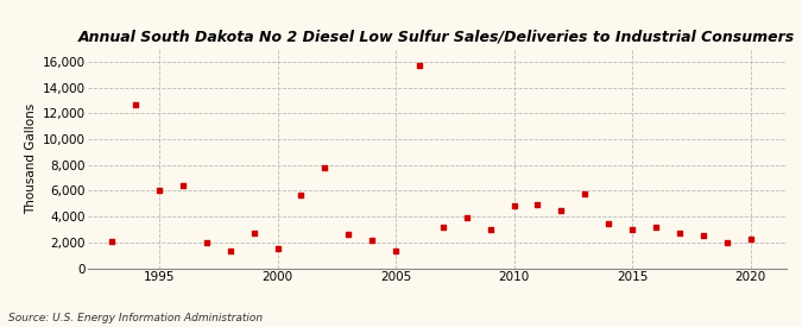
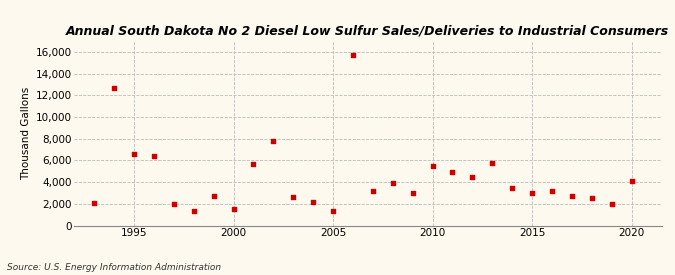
1995: 6,000 -> 6,600
2010: 4,800 -> 5,500
2020: 2,300 -> 4,100
